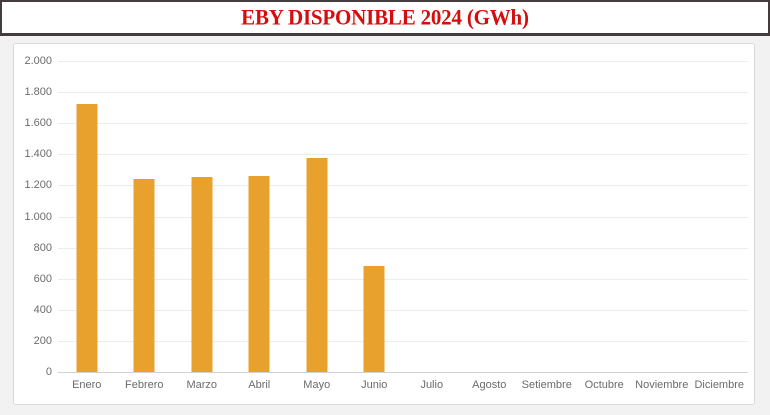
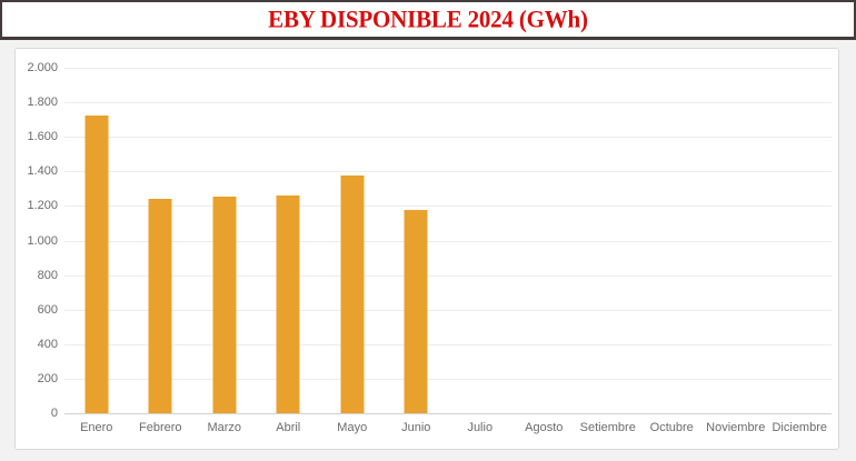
Junio: 680 -> 1180
